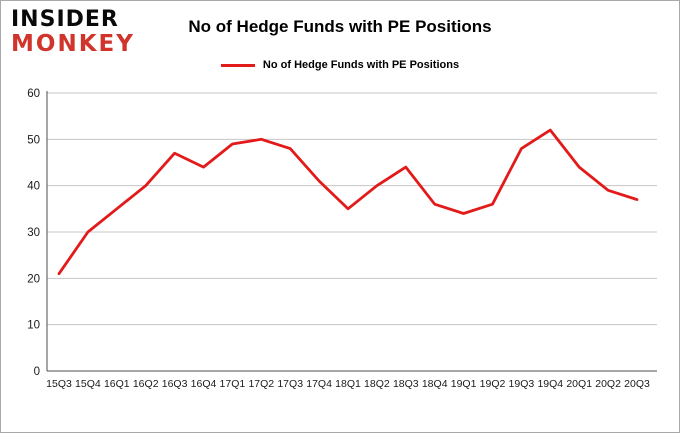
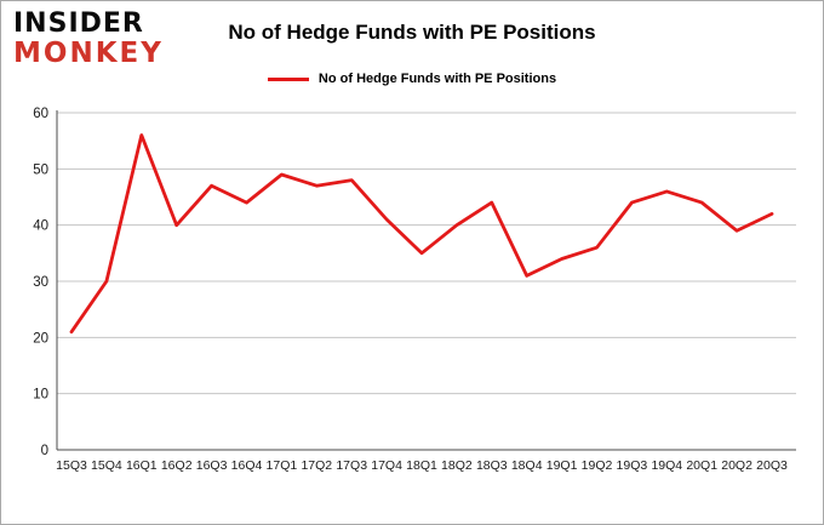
16Q1: 35 -> 56
17Q2: 50 -> 47
18Q4: 36 -> 31
19Q3: 48 -> 44
19Q4: 52 -> 46
20Q3: 37 -> 42
